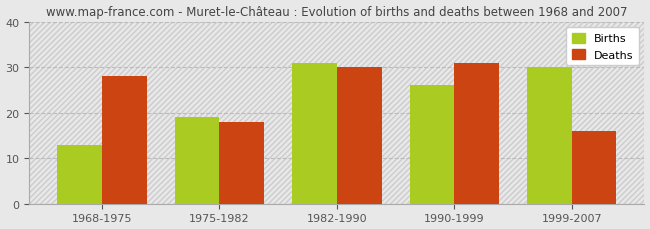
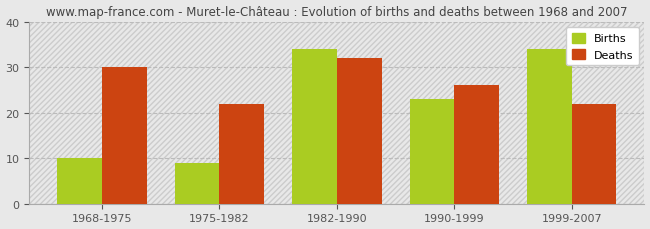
Births/1968-1975: 13 -> 10
Deaths/1968-1975: 28 -> 30
Births/1975-1982: 19 -> 9
Deaths/1975-1982: 18 -> 22
Births/1982-1990: 31 -> 34
Deaths/1982-1990: 30 -> 32
Births/1990-1999: 26 -> 23
Deaths/1990-1999: 31 -> 26
Births/1999-2007: 30 -> 34
Deaths/1999-2007: 16 -> 22
